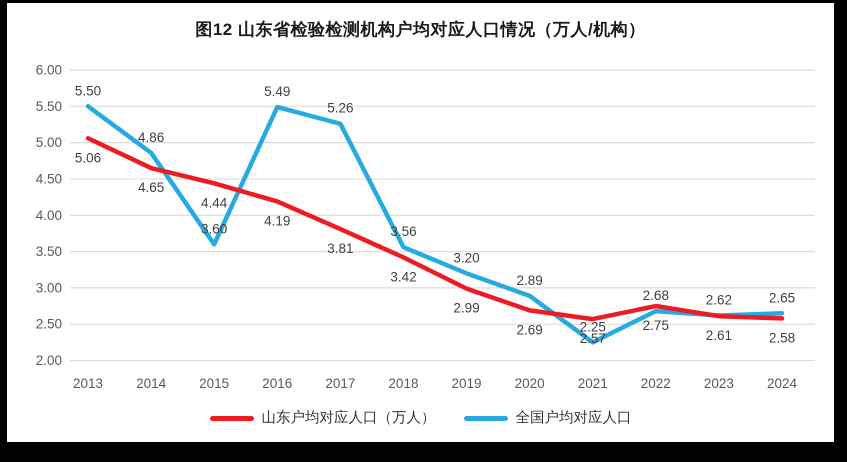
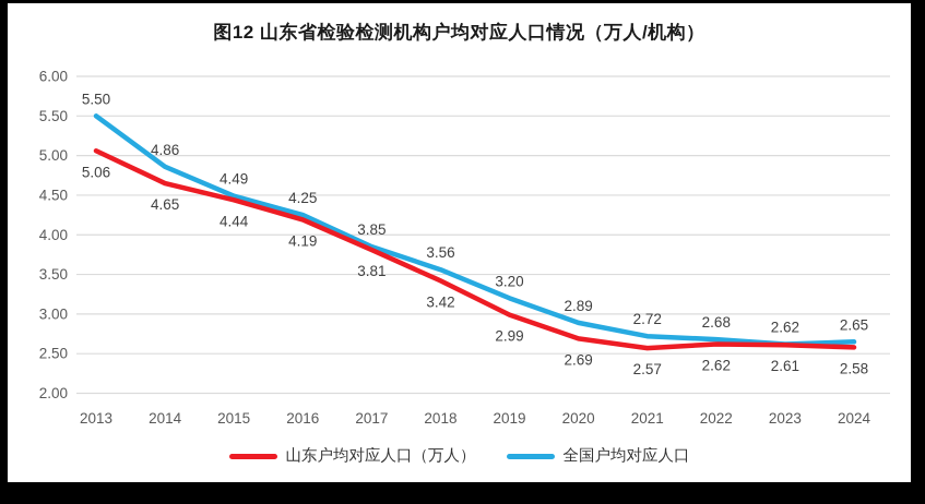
全国户均对应人口/2015: 3.60 -> 4.49
全国户均对应人口/2016: 5.49 -> 4.25
全国户均对应人口/2017: 5.26 -> 3.85
全国户均对应人口/2021: 2.25 -> 2.72
山东户均对应人口（万人）/2022: 2.75 -> 2.62
